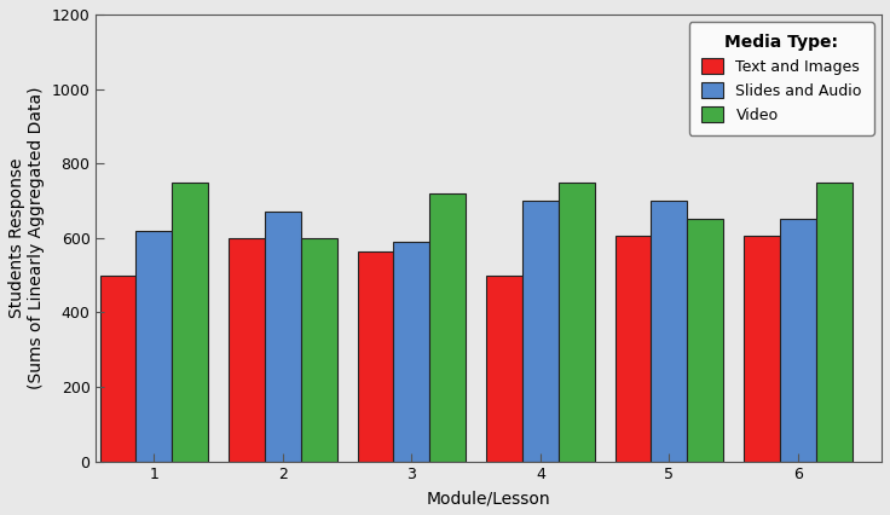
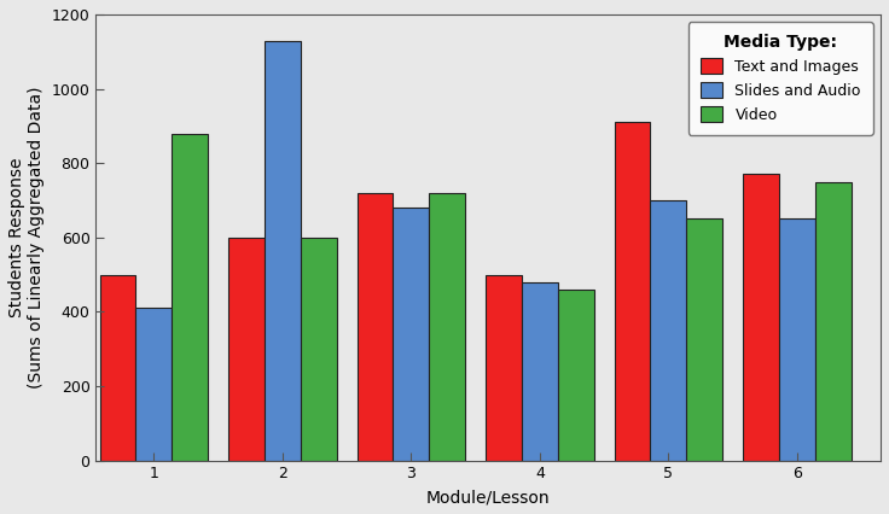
Slides and Audio/1: 620 -> 410
Video/1: 750 -> 880
Slides and Audio/2: 670 -> 1130
Text and Images/3: 565 -> 720
Slides and Audio/3: 590 -> 680
Slides and Audio/4: 700 -> 480
Video/4: 750 -> 460
Text and Images/5: 605 -> 910
Text and Images/6: 605 -> 770
